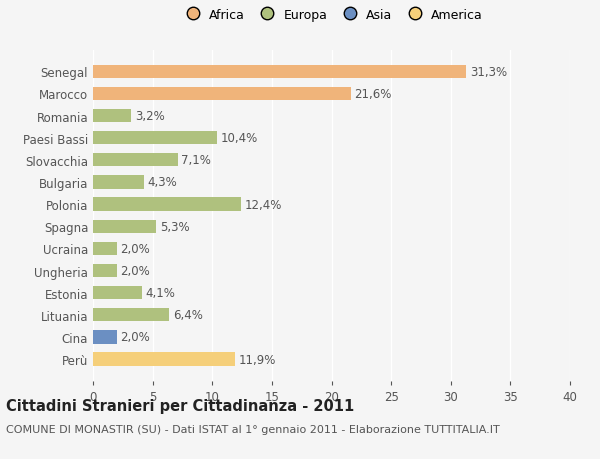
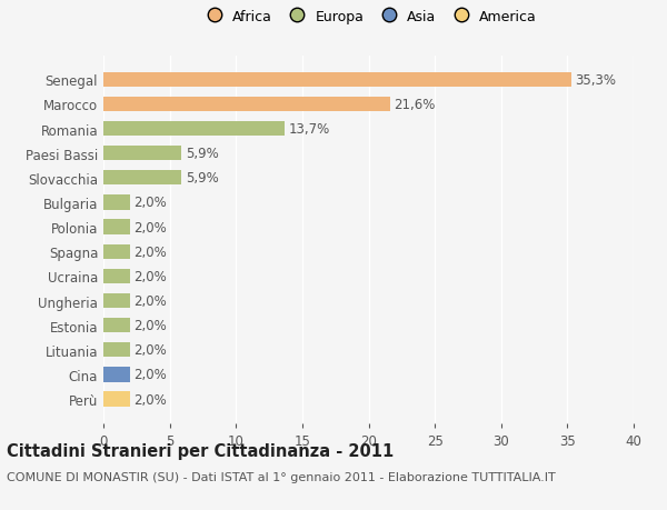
Senegal: 31,3% -> 35,3%
Romania: 3,2% -> 13,7%
Paesi Bassi: 10,4% -> 5,9%
Slovacchia: 7,1% -> 5,9%
Bulgaria: 4,3% -> 2,0%
Polonia: 12,4% -> 2,0%
Spagna: 5,3% -> 2,0%
Estonia: 4,1% -> 2,0%
Lituania: 6,4% -> 2,0%
Perù: 11,9% -> 2,0%
